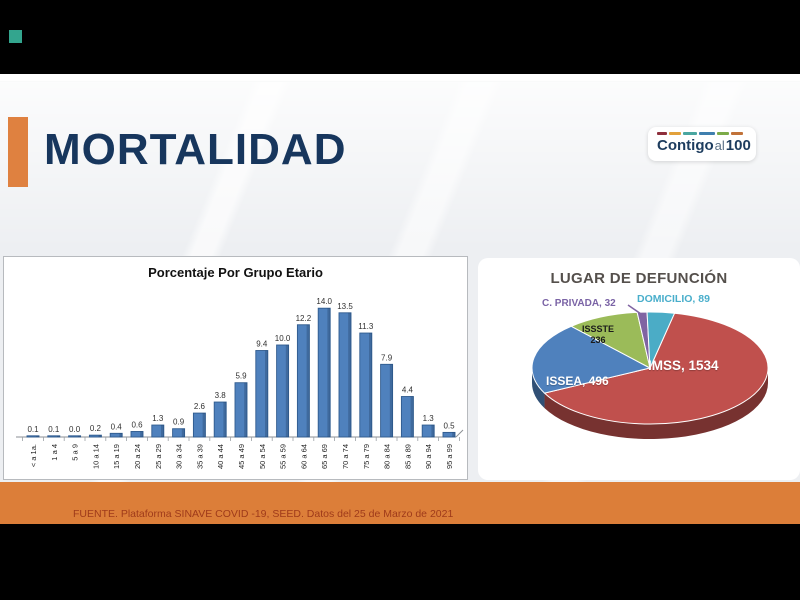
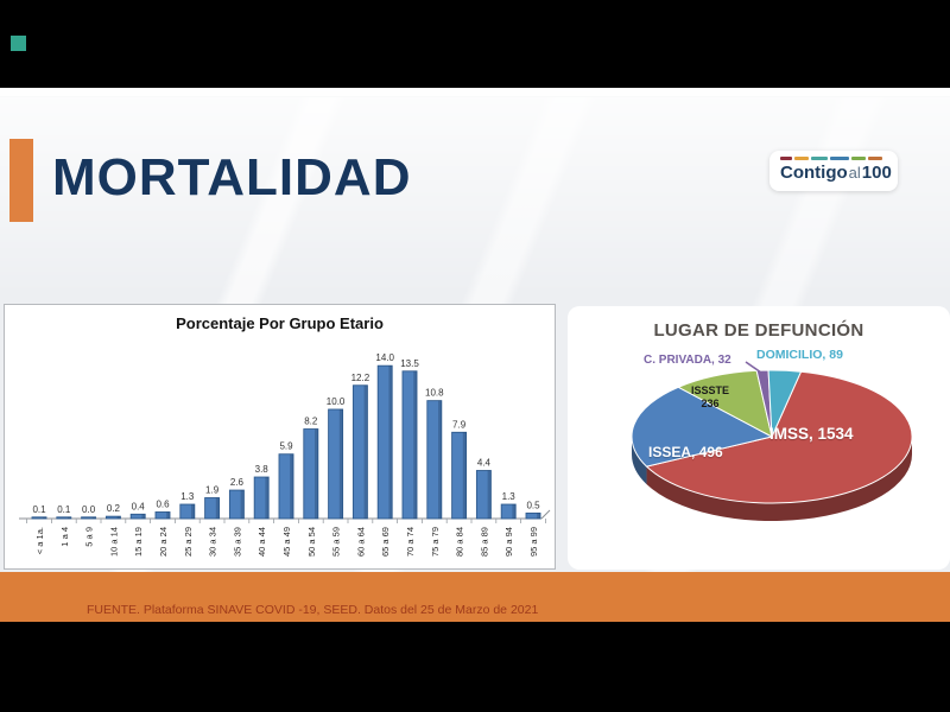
Porcentaje Por Grupo Etario/30 a 34: 0.9 -> 1.9
Porcentaje Por Grupo Etario/50 a 54: 9.4 -> 8.2
Porcentaje Por Grupo Etario/75 a 79: 11.3 -> 10.8
